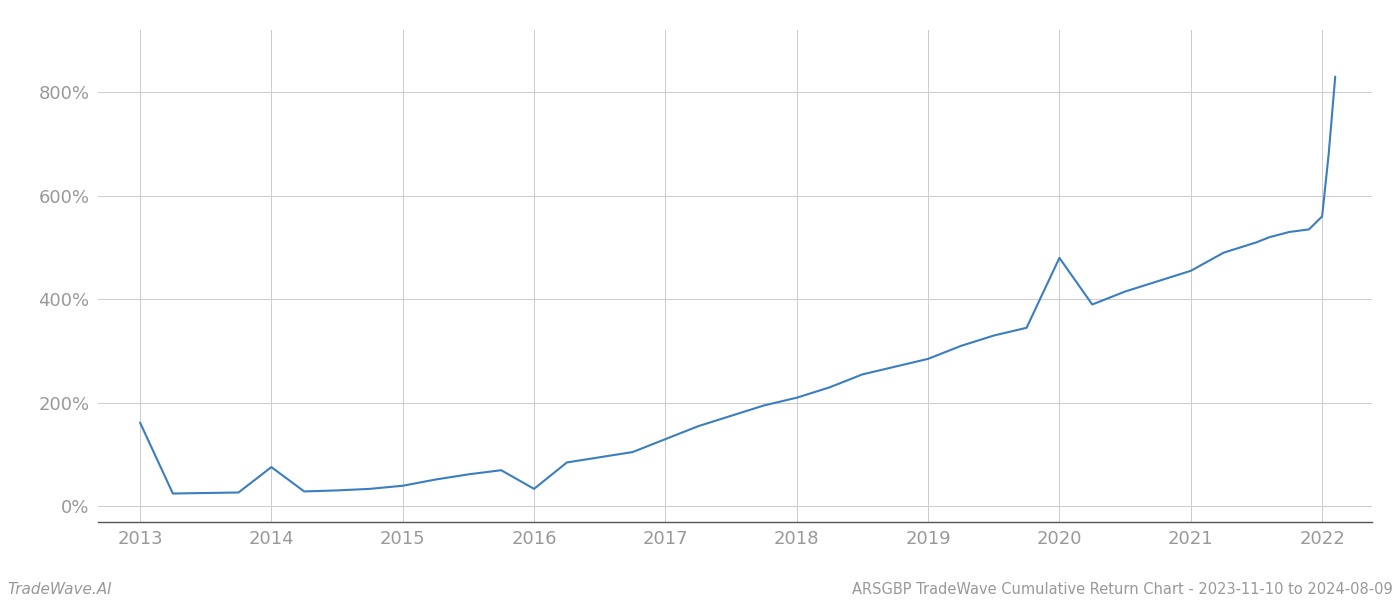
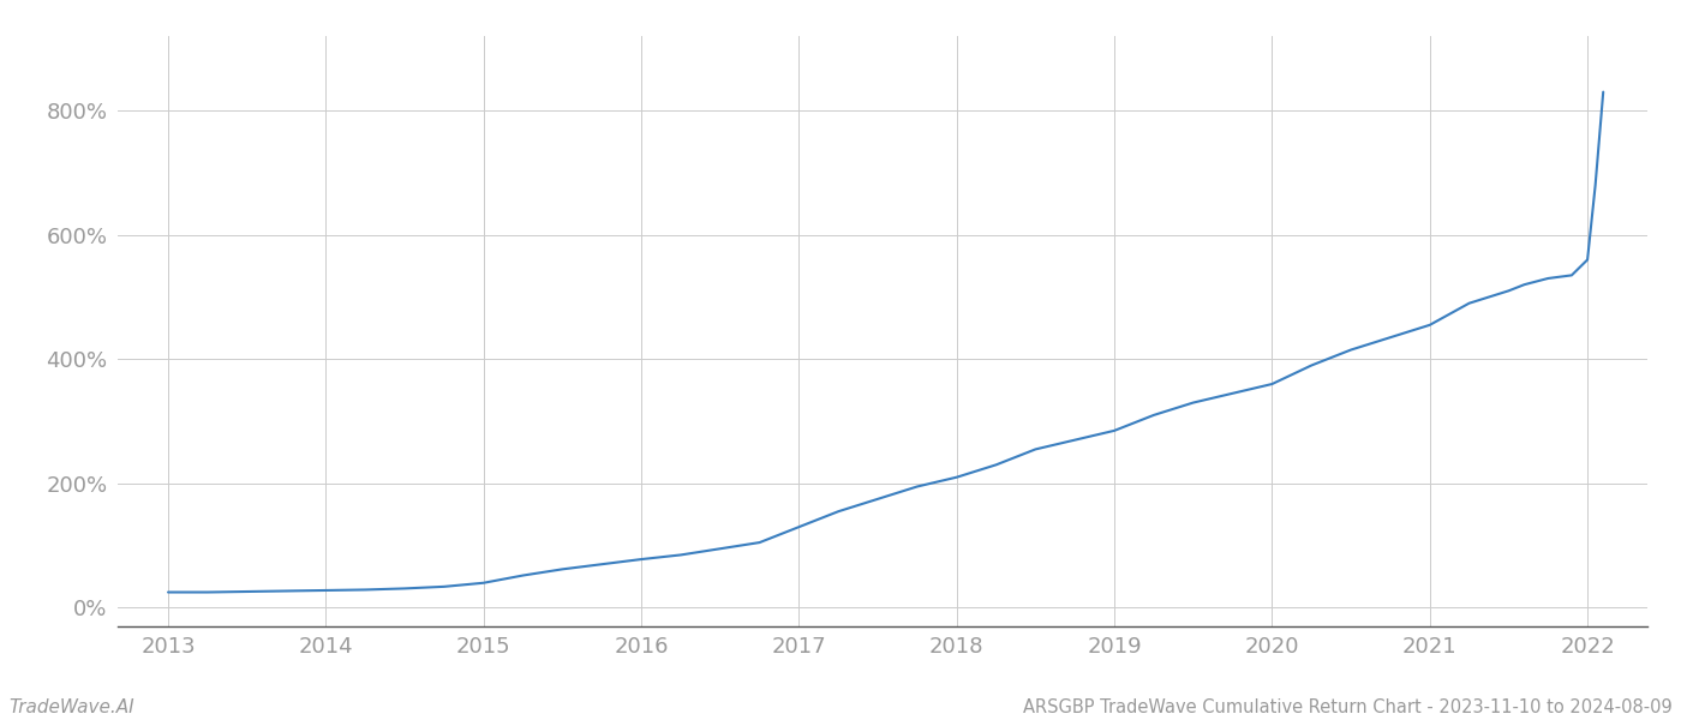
2013: 162% -> 25%
2014: 76% -> 28%
2016: 34% -> 78%
2020: 480% -> 360%
